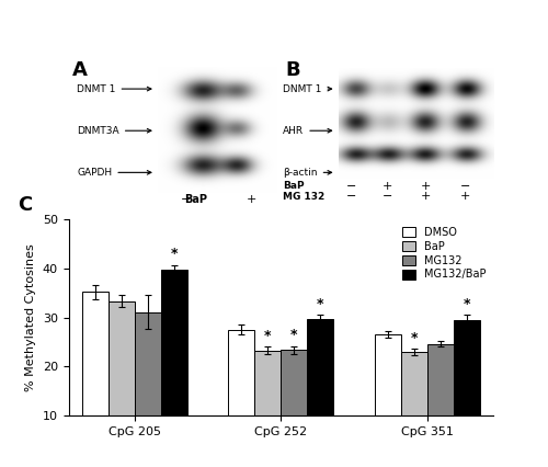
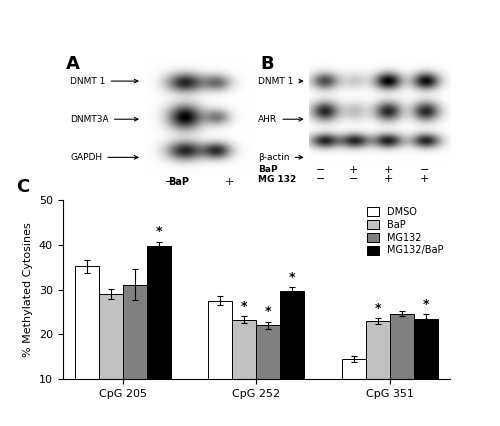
BaP/CpG 205: 33.3 -> 29.0
MG132/CpG 252: 23.4 -> 22.0
DMSO/CpG 351: 26.5 -> 14.5
MG132/BaP/CpG 351: 29.5 -> 23.5
